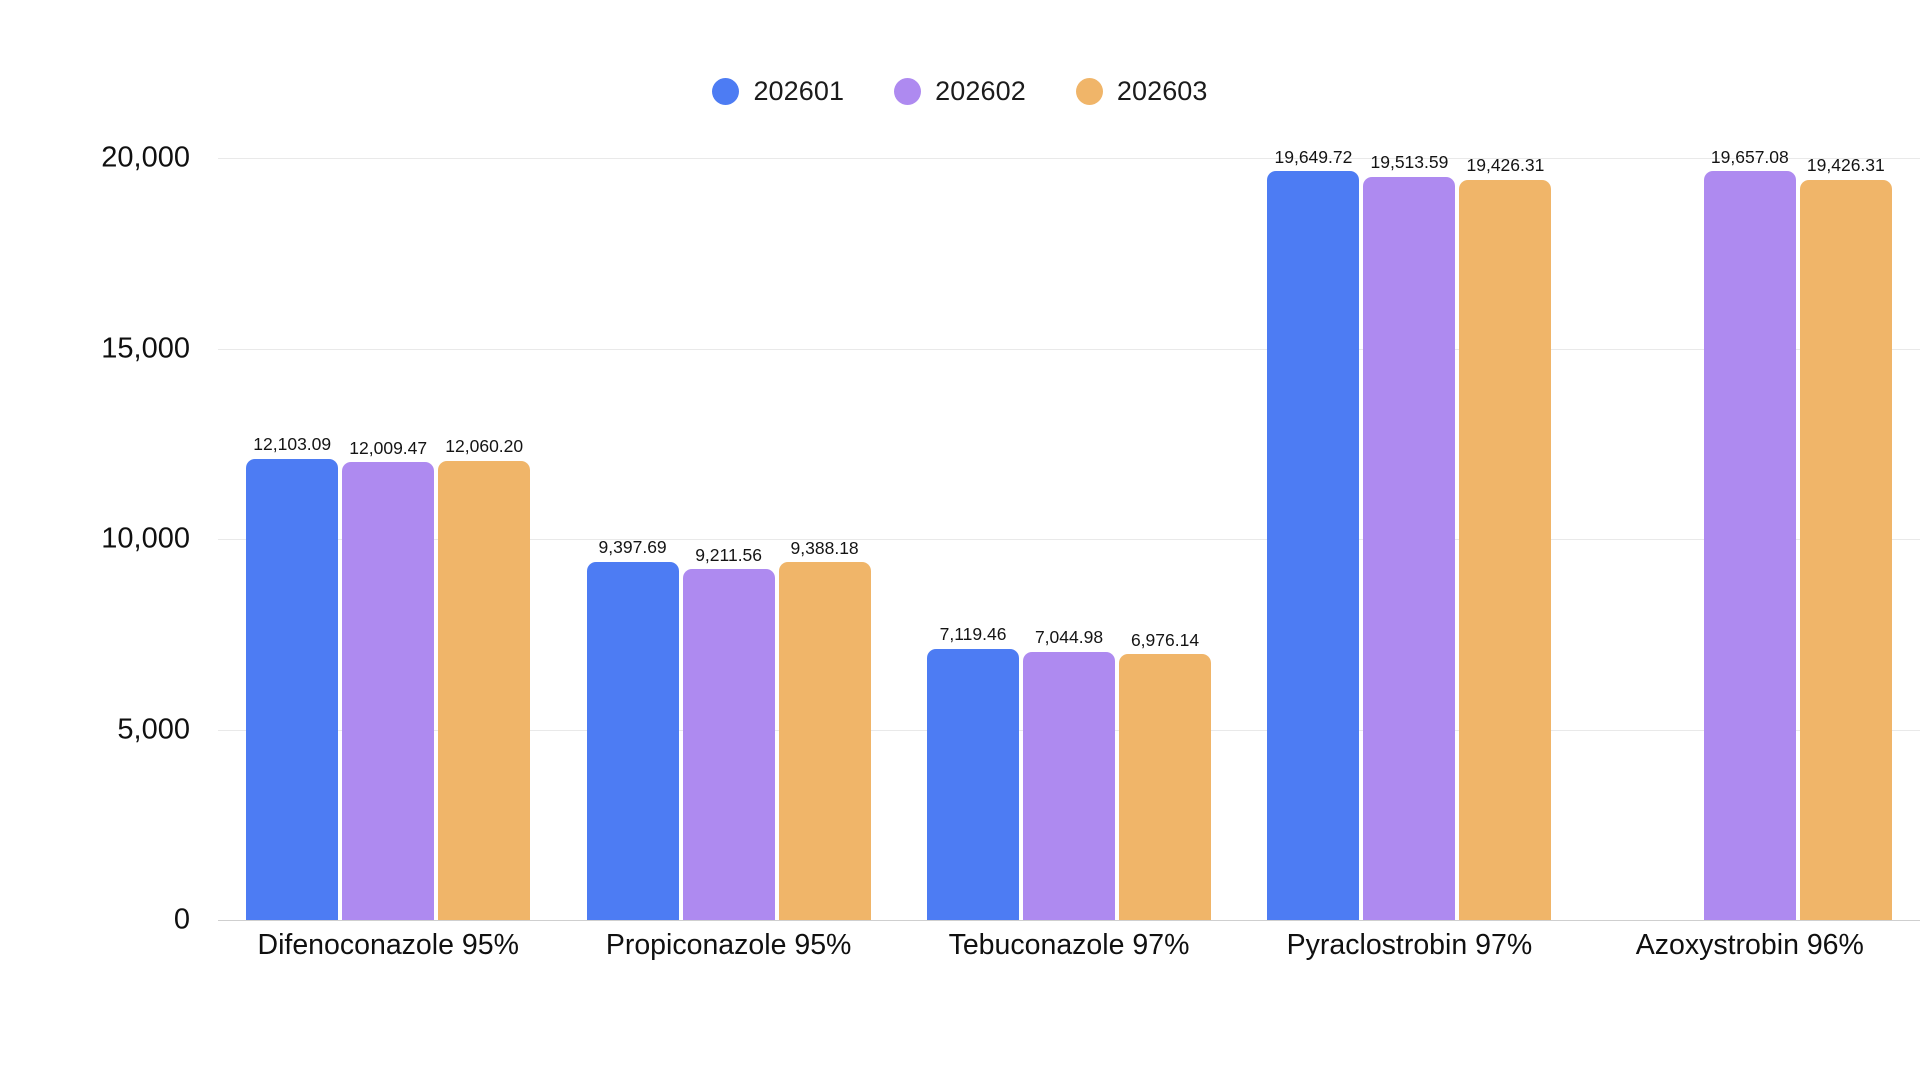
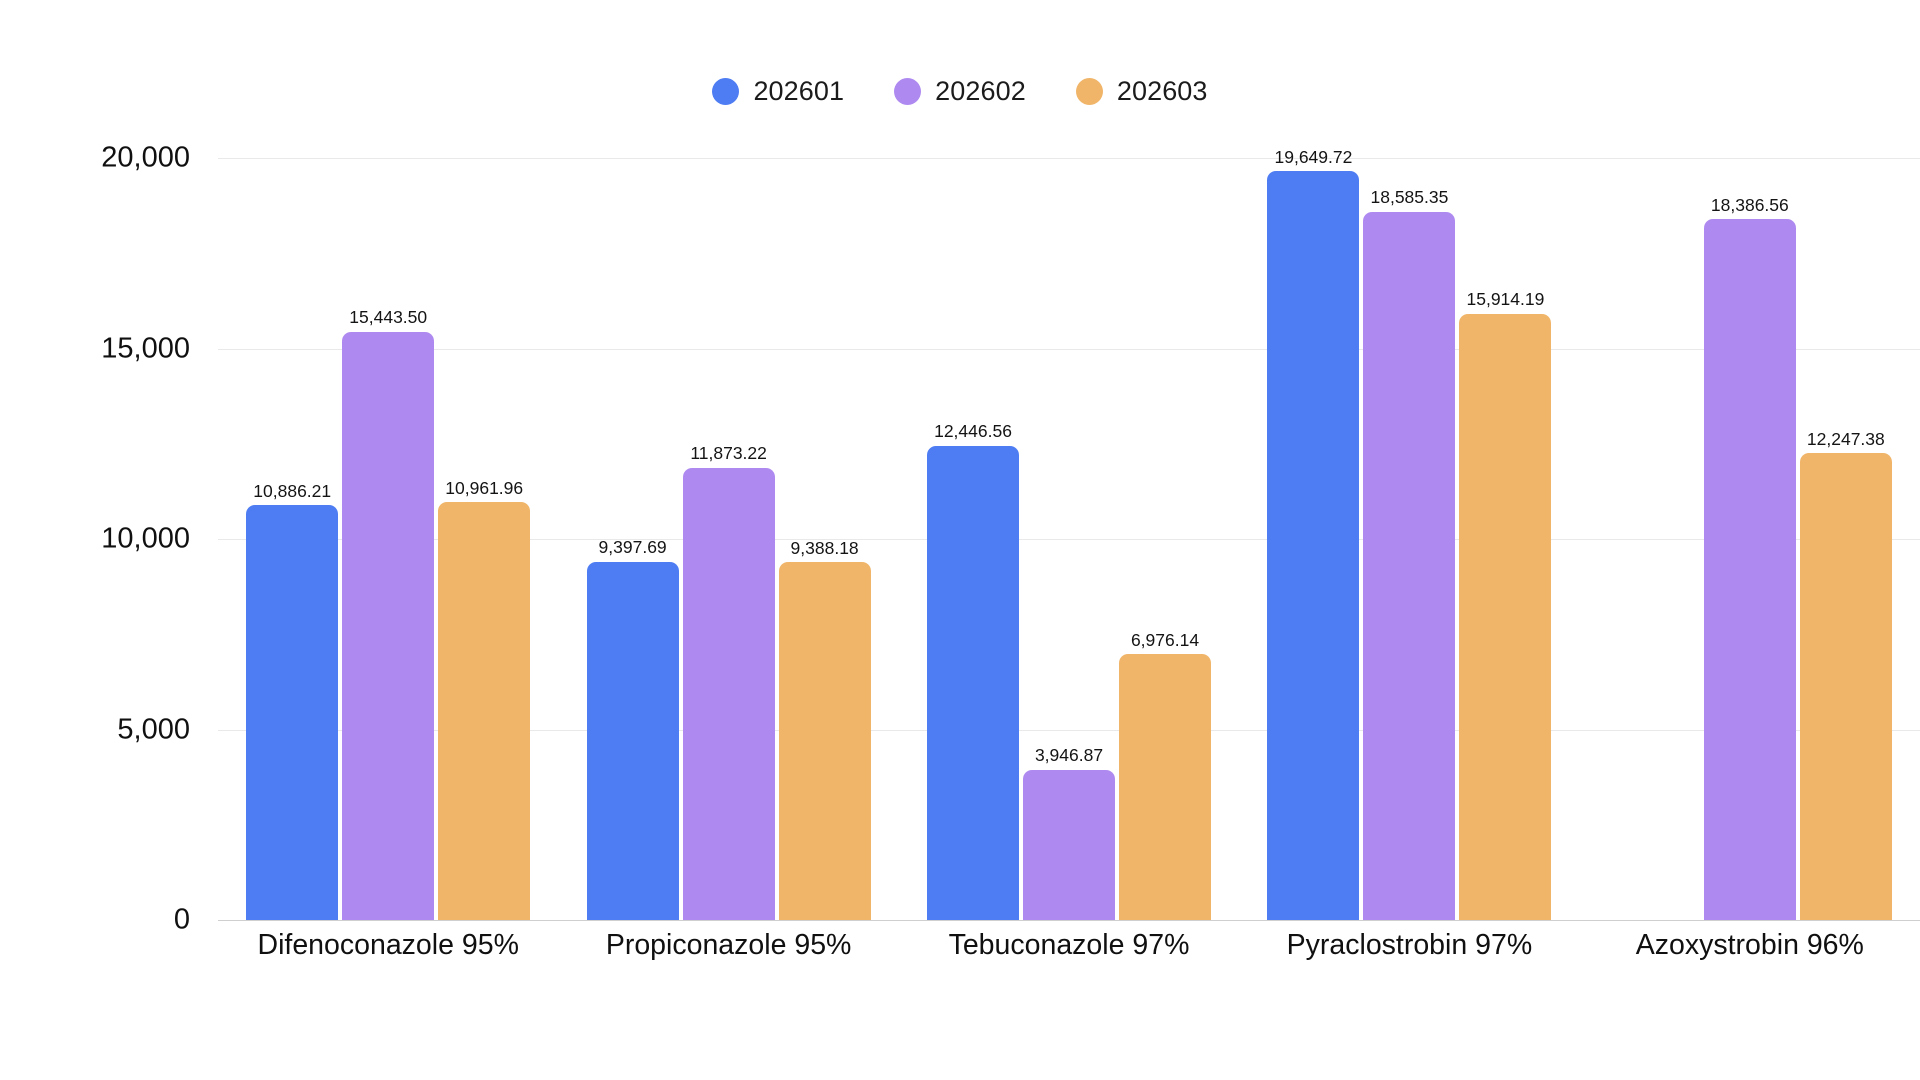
202601/Difenoconazole 95%: 12,103.09 -> 10,886.21
202602/Difenoconazole 95%: 12,009.47 -> 15,443.50
202603/Difenoconazole 95%: 12,060.20 -> 10,961.96
202602/Propiconazole 95%: 9,211.56 -> 11,873.22
202601/Tebuconazole 97%: 7,119.46 -> 12,446.56
202602/Tebuconazole 97%: 7,044.98 -> 3,946.87
202602/Pyraclostrobin 97%: 19,513.59 -> 18,585.35
202603/Pyraclostrobin 97%: 19,426.31 -> 15,914.19
202602/Azoxystrobin 96%: 19,657.08 -> 18,386.56
202603/Azoxystrobin 96%: 19,426.31 -> 12,247.38
